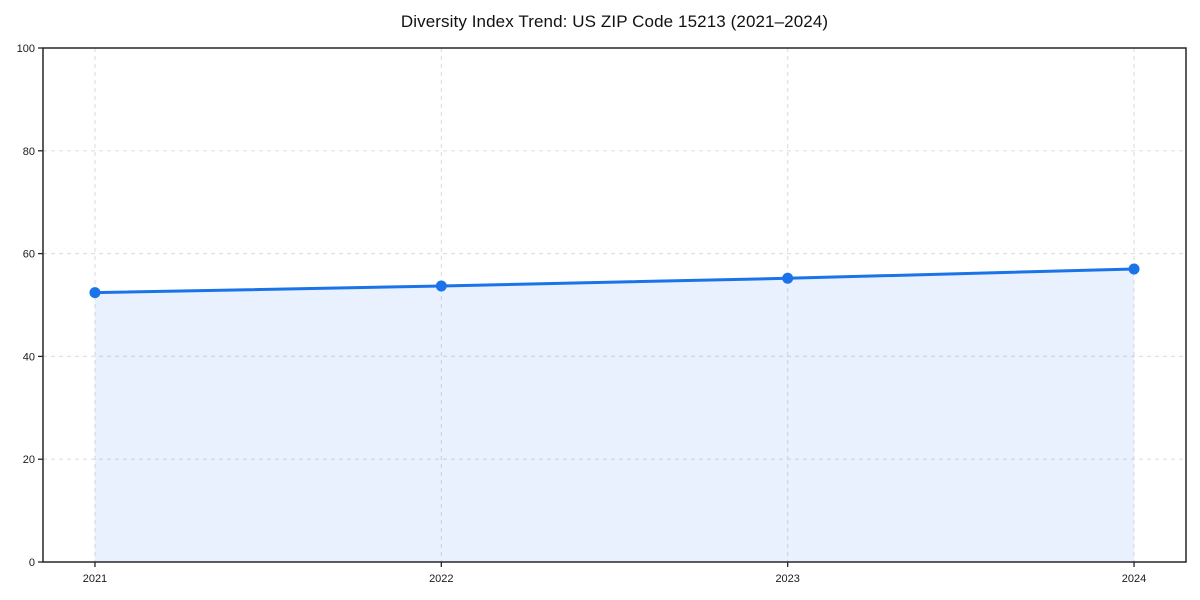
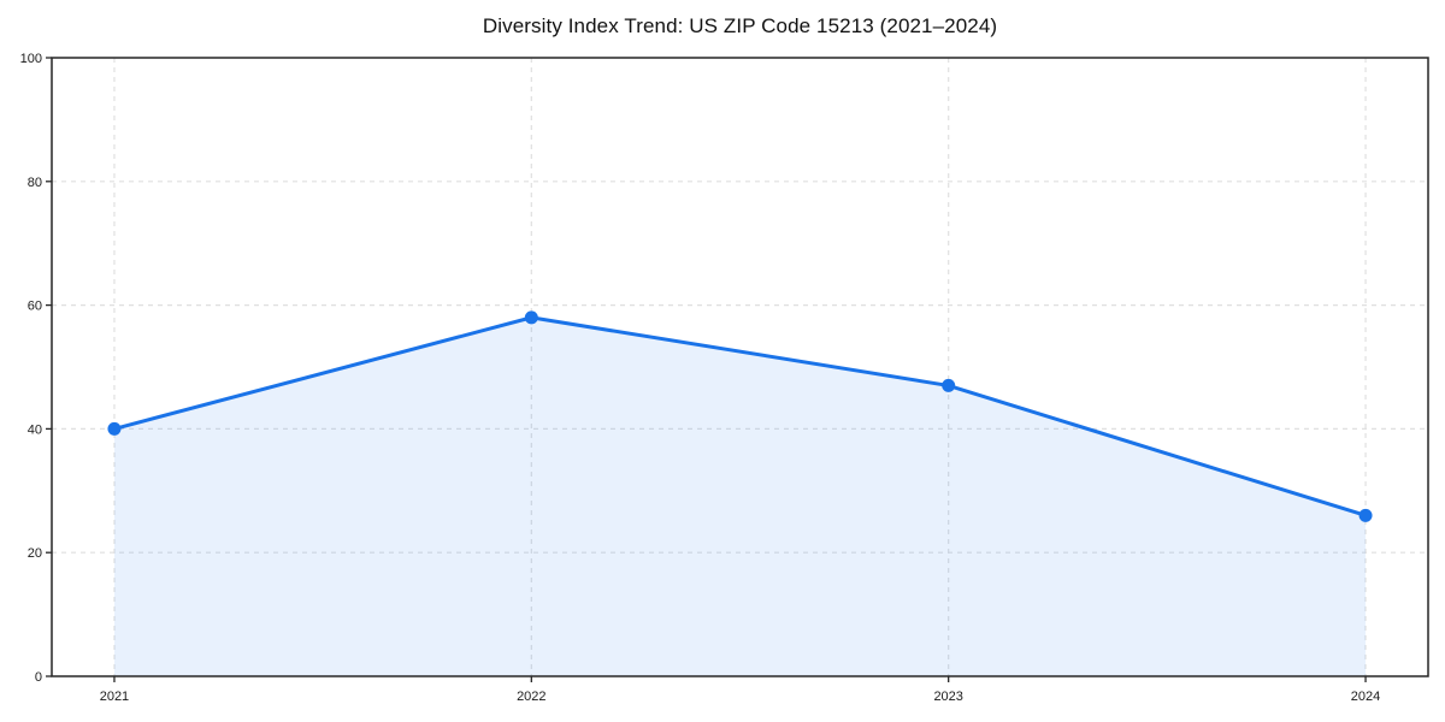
2021: 52 -> 40
2022: 54 -> 58
2023: 55 -> 47
2024: 57 -> 26
